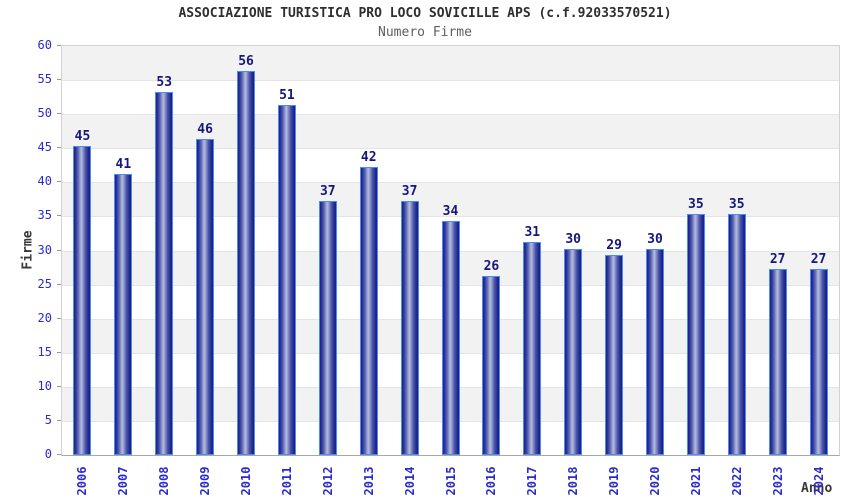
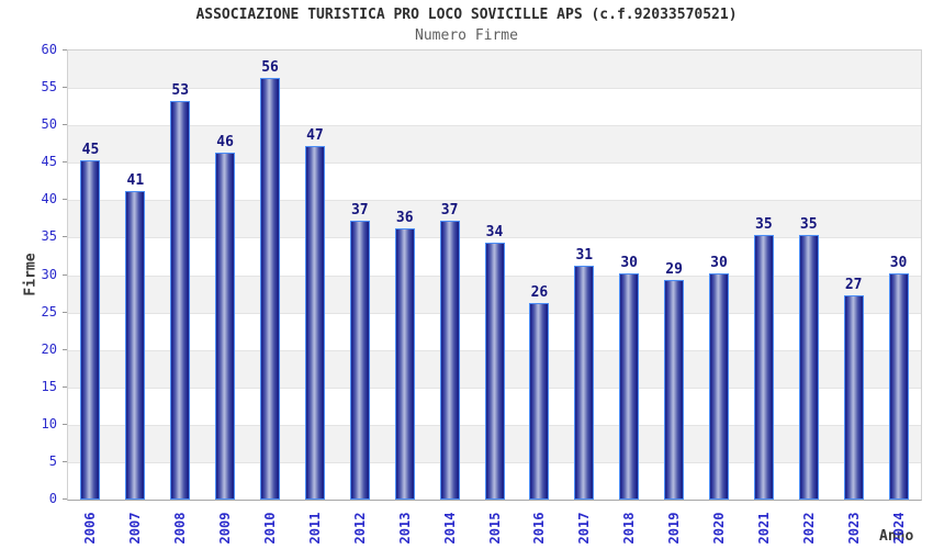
2011: 51 -> 47
2013: 42 -> 36
2024: 27 -> 30
